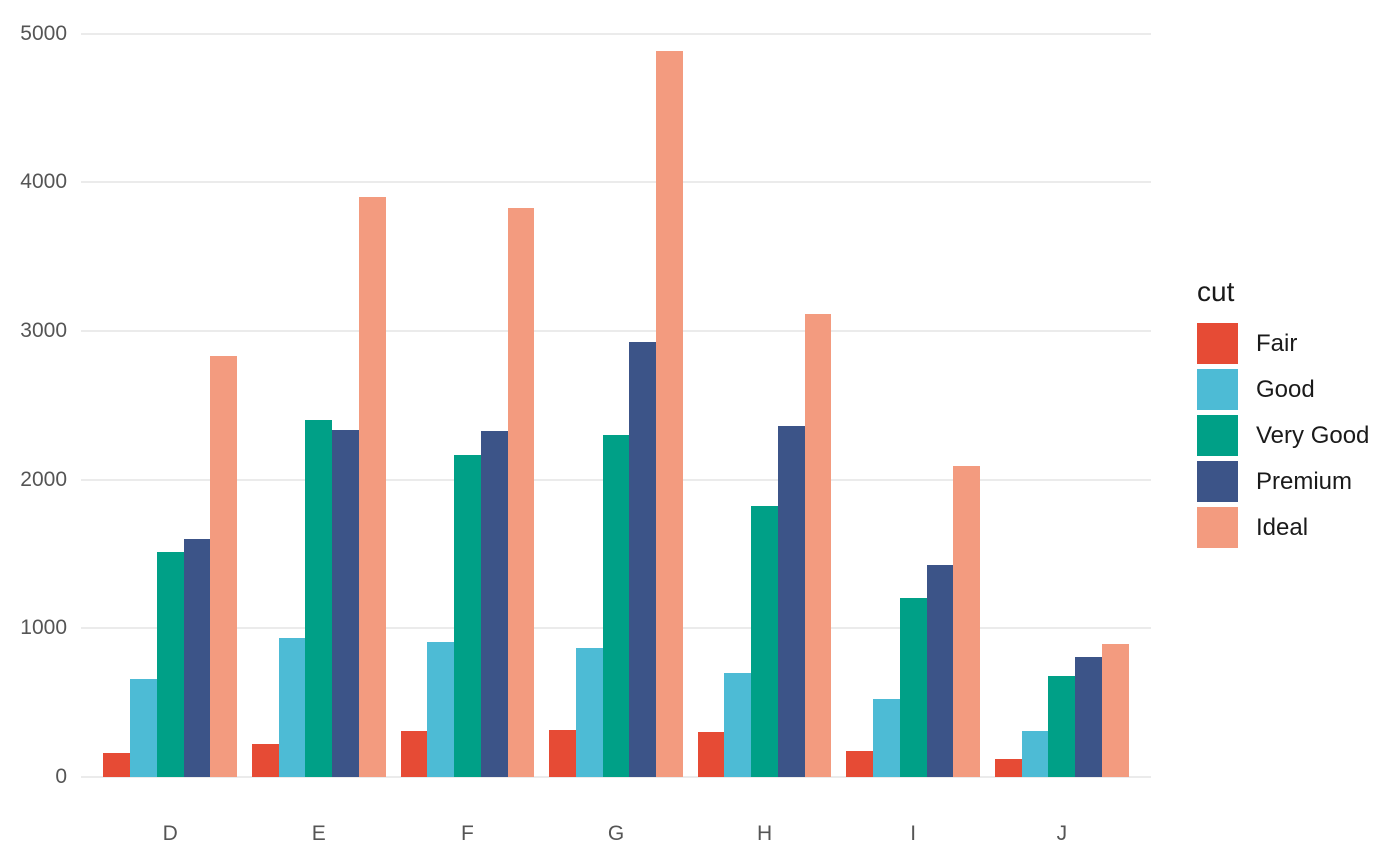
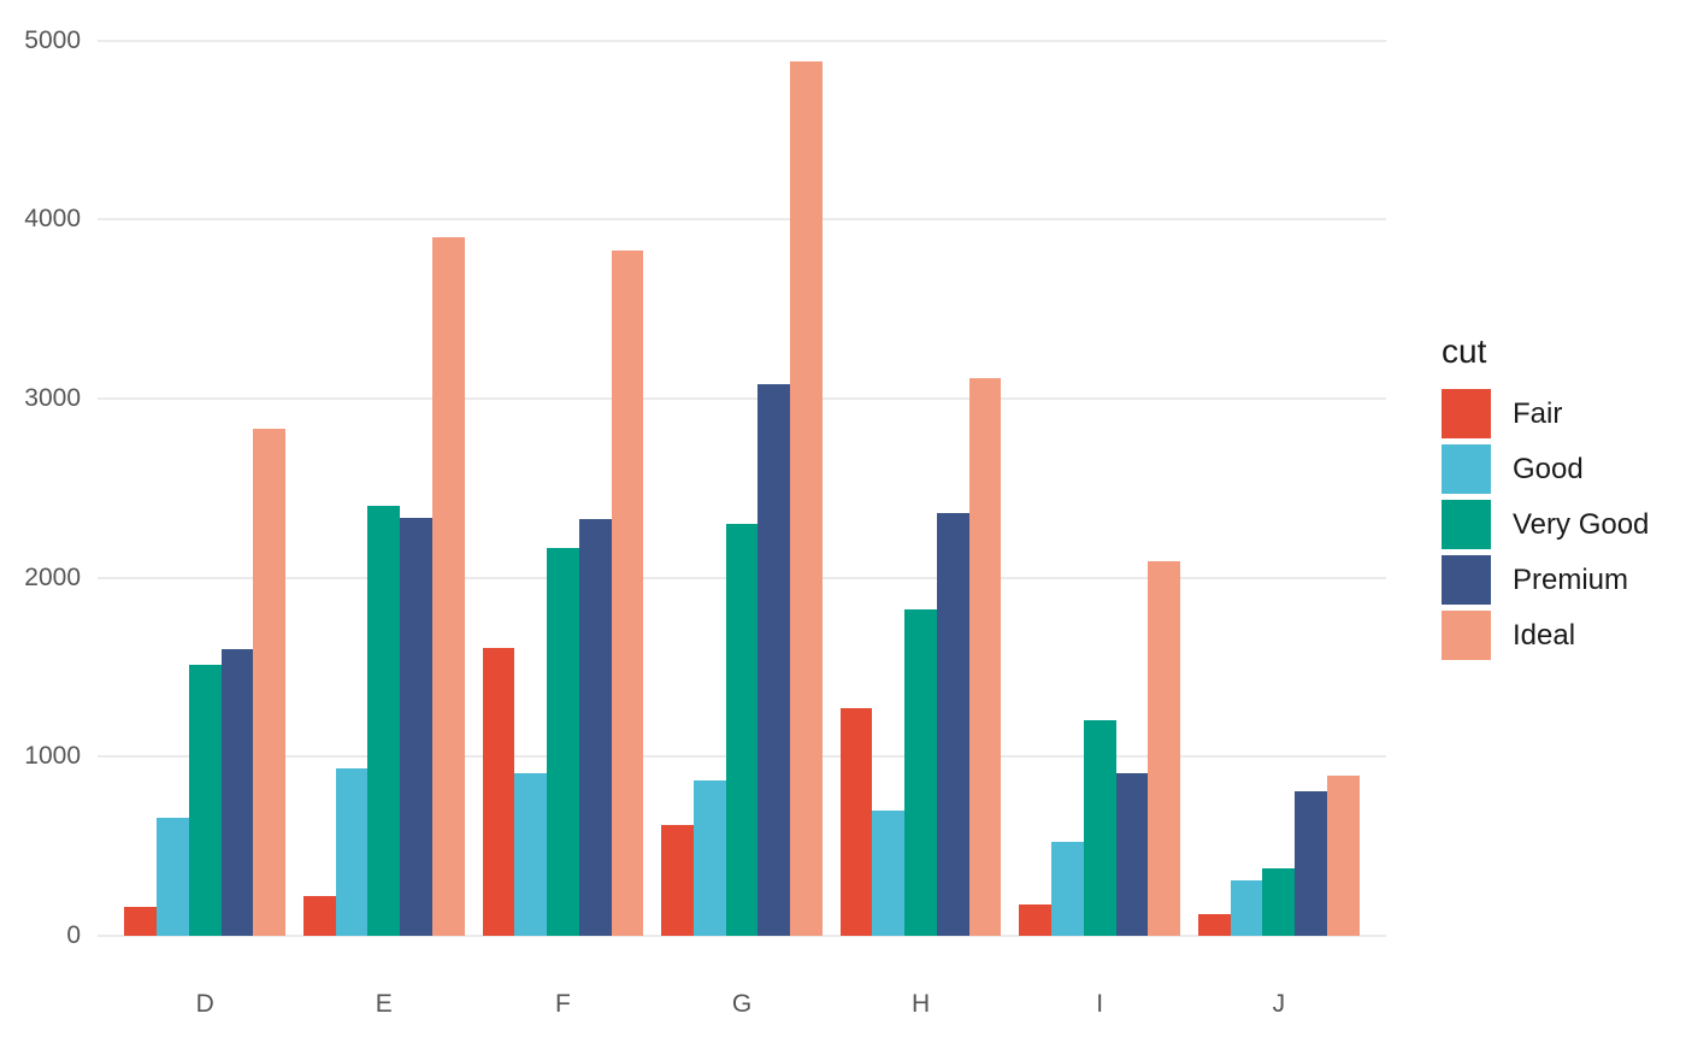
Fair/F: 310 -> 1610
Fair/G: 310 -> 620
Premium/G: 2920 -> 3080
Fair/H: 300 -> 1270
Premium/I: 1430 -> 910
Very Good/J: 680 -> 380
